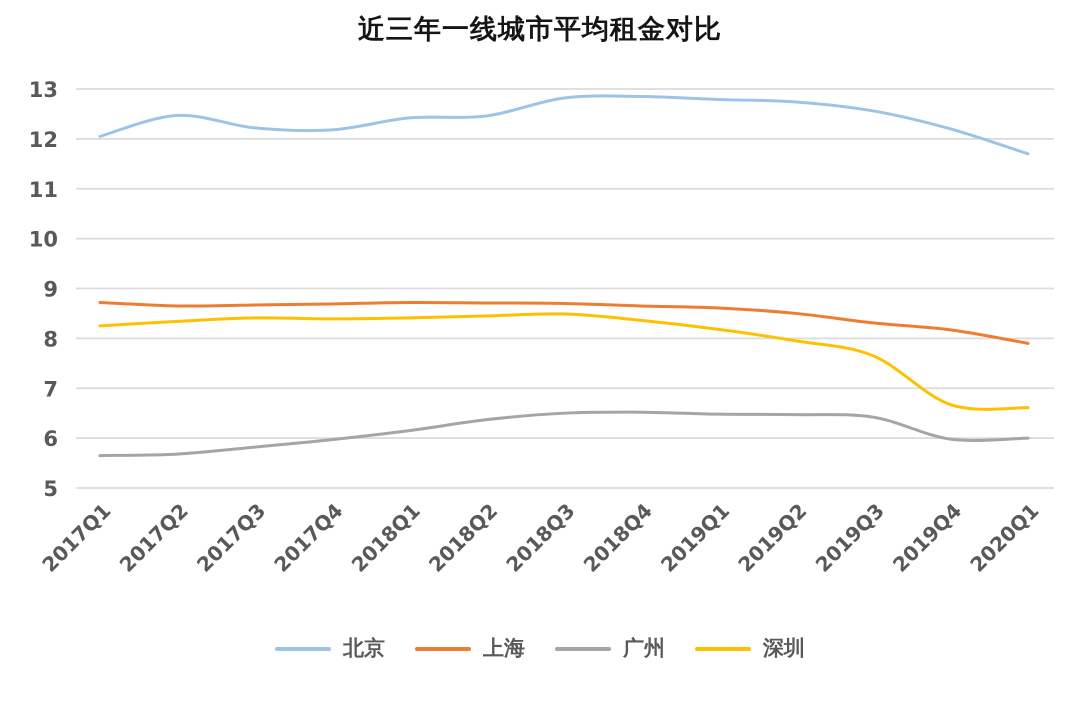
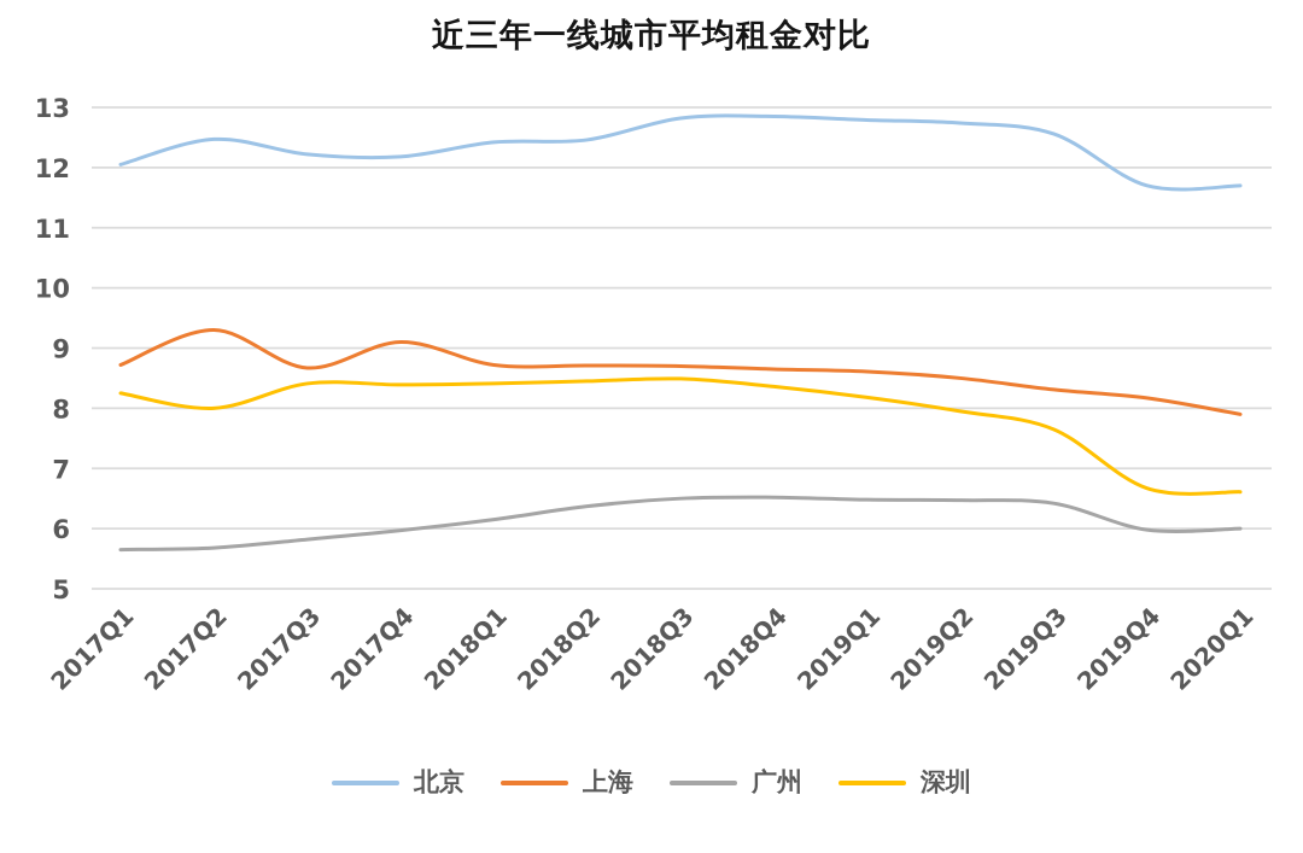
上海/2017Q2: 8.7 -> 9.3
深圳/2017Q2: 8.3 -> 8.0
上海/2017Q4: 8.7 -> 9.1
北京/2019Q4: 12.2 -> 11.7
